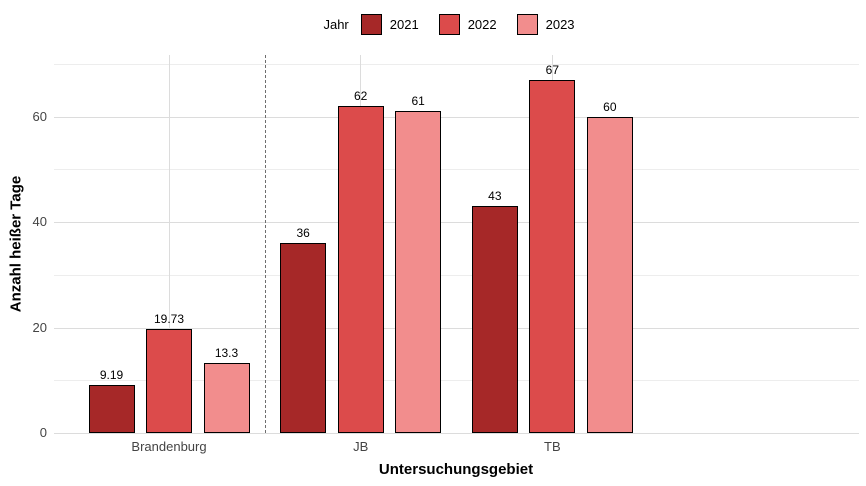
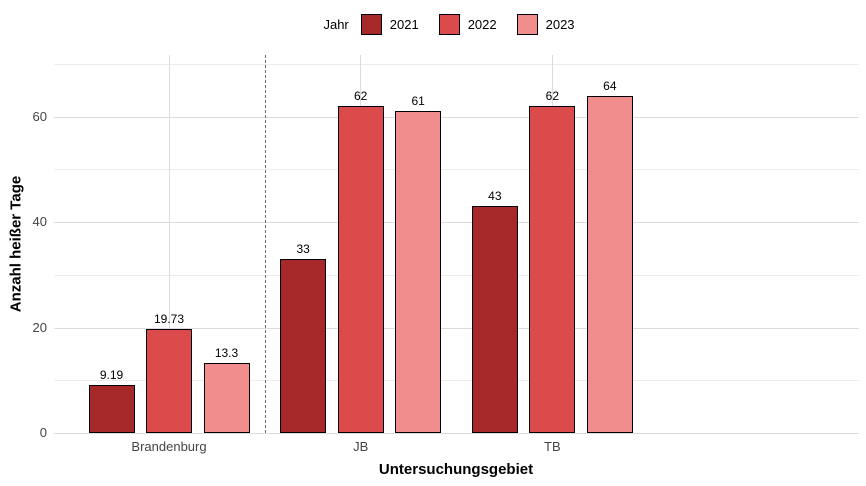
2021/JB: 36 -> 33
2022/TB: 67 -> 62
2023/TB: 60 -> 64
